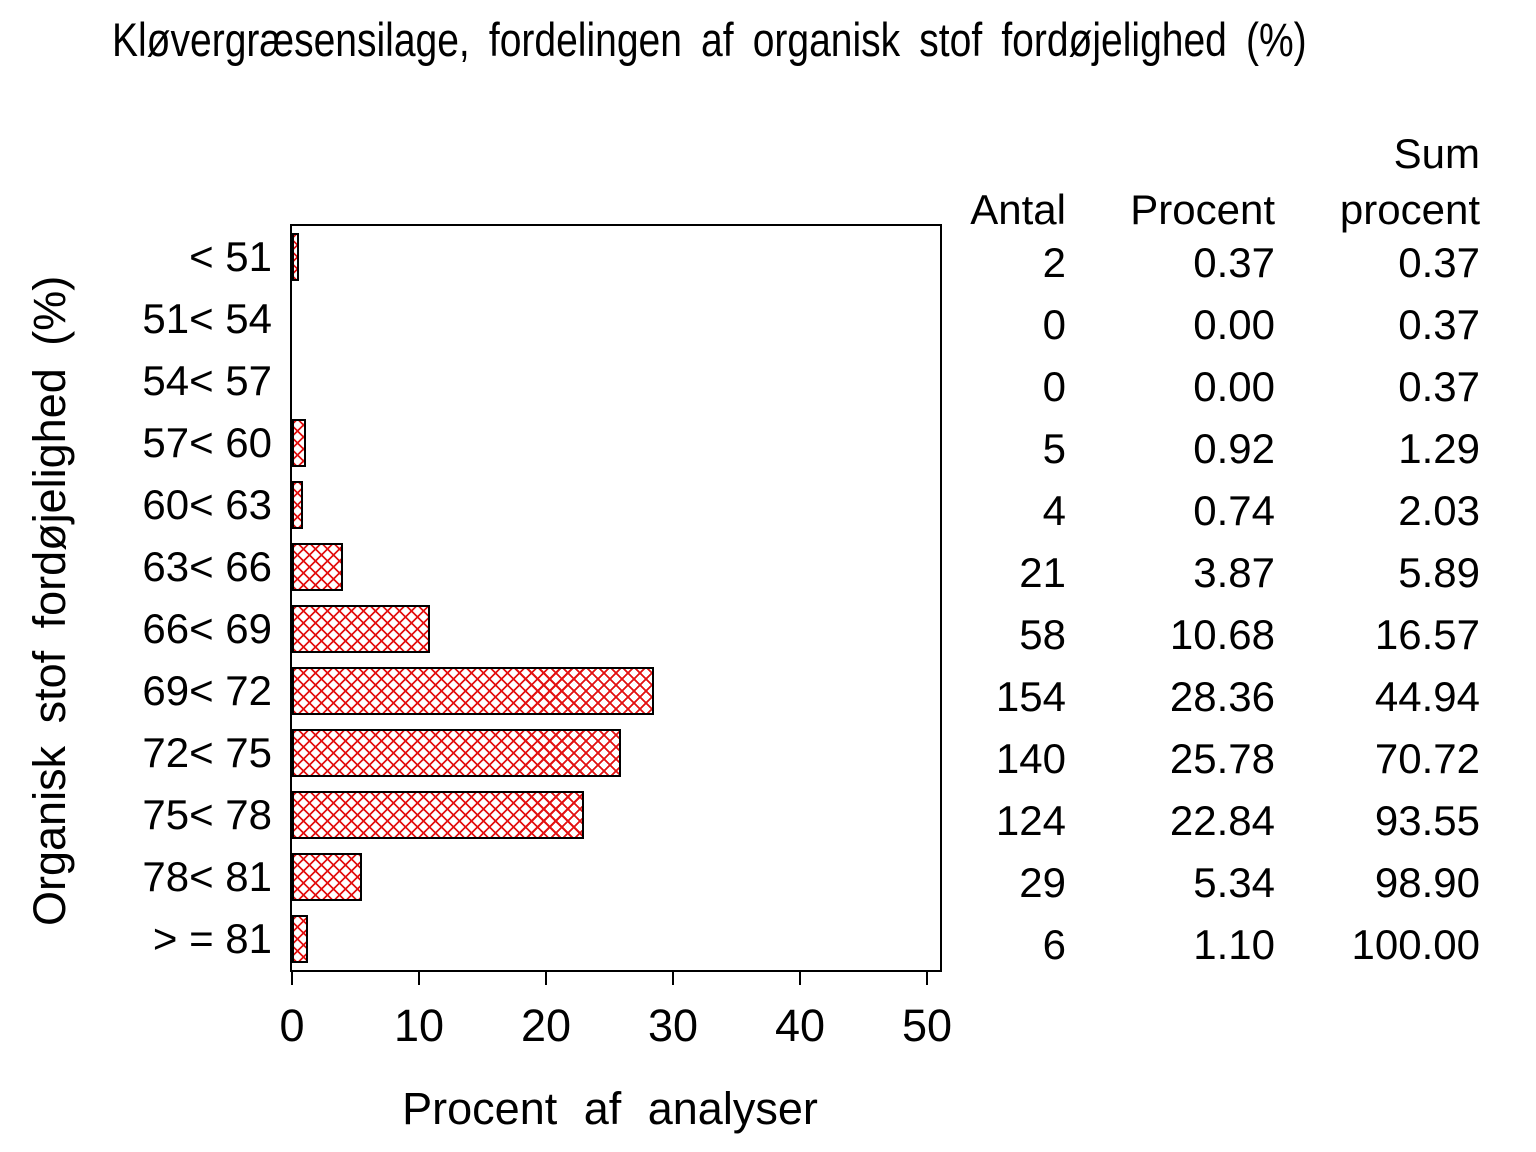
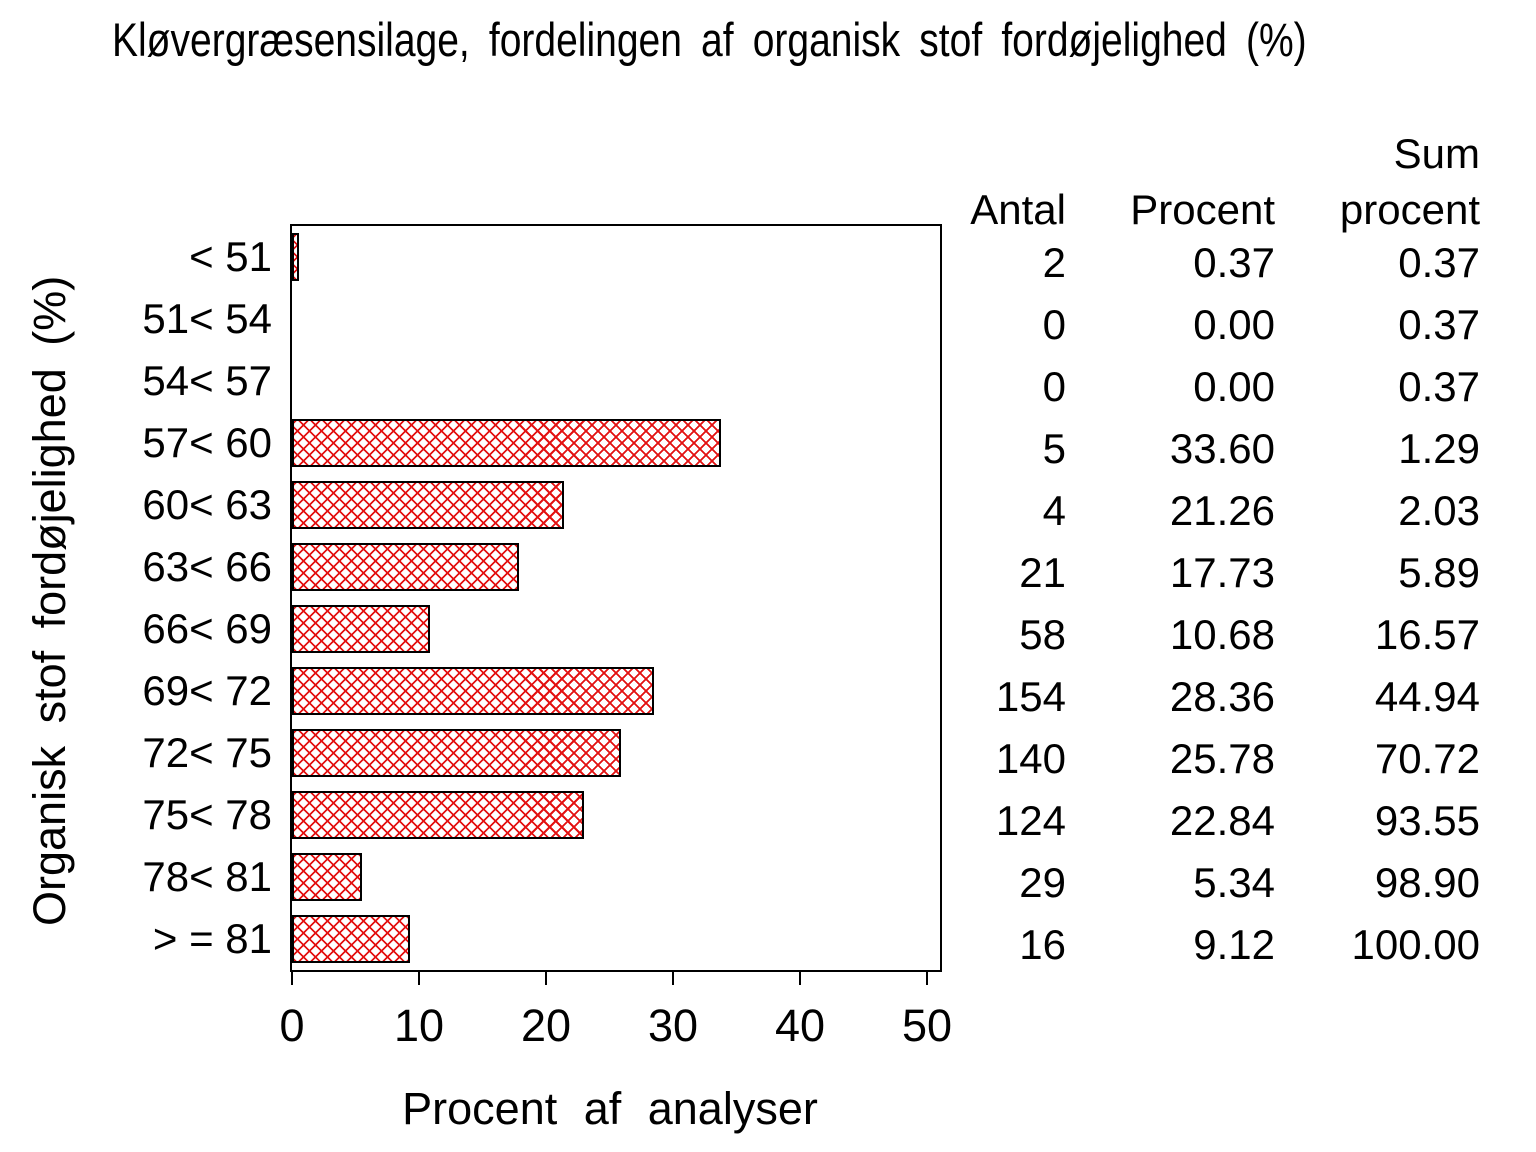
Procent/57< 60: 0.92 -> 33.60
Procent/60< 63: 0.74 -> 21.26
Procent/63< 66: 3.87 -> 17.73
Antal/> = 81: 6 -> 16
Procent/> = 81: 1.10 -> 9.12
